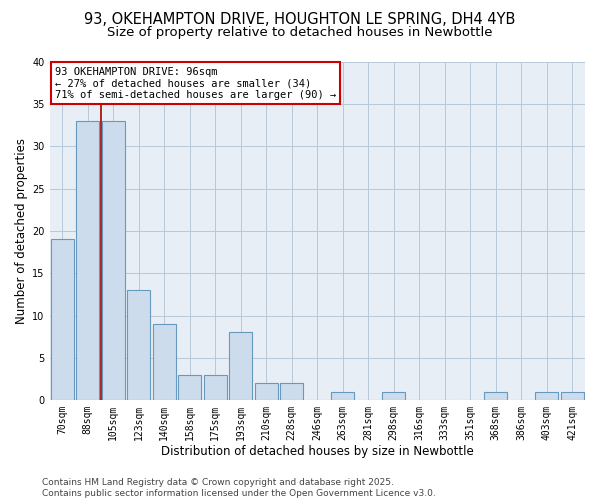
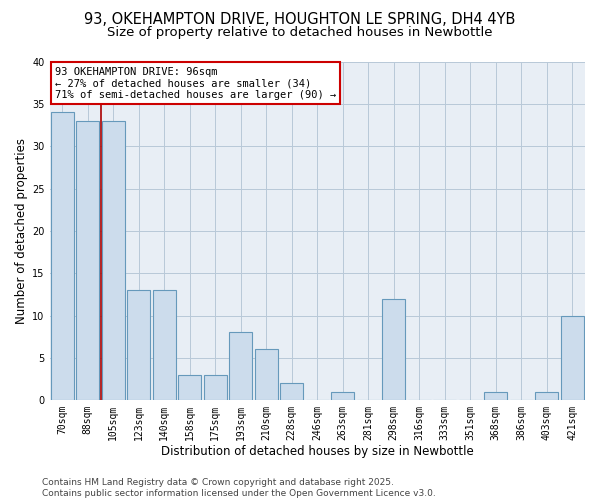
70sqm: 19 -> 34
140sqm: 9 -> 13
210sqm: 2 -> 6
298sqm: 1 -> 12
421sqm: 1 -> 10
